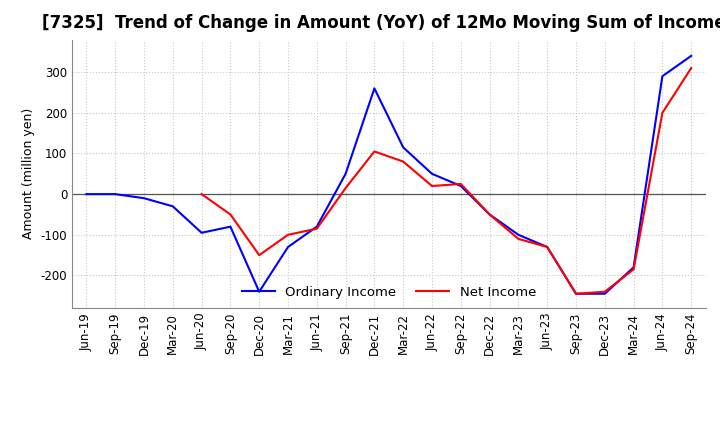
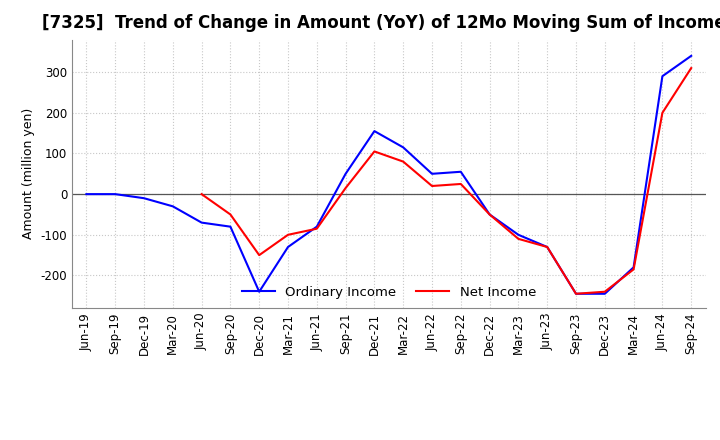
Ordinary Income/Jun-20: -95 -> -70
Ordinary Income/Dec-21: 260 -> 155
Ordinary Income/Sep-22: 20 -> 55
